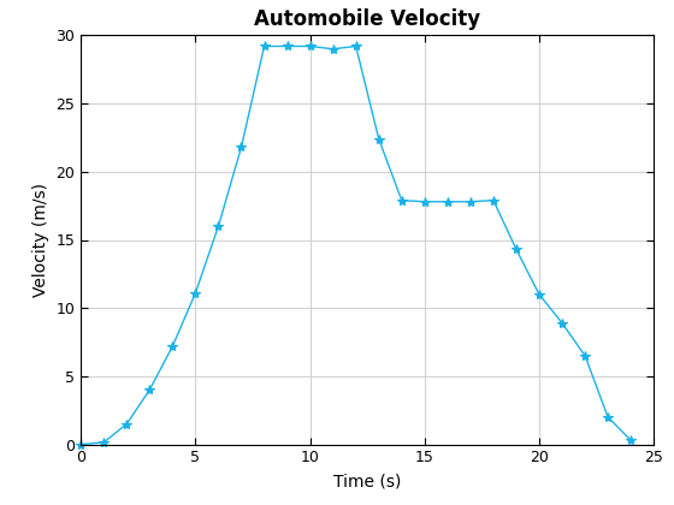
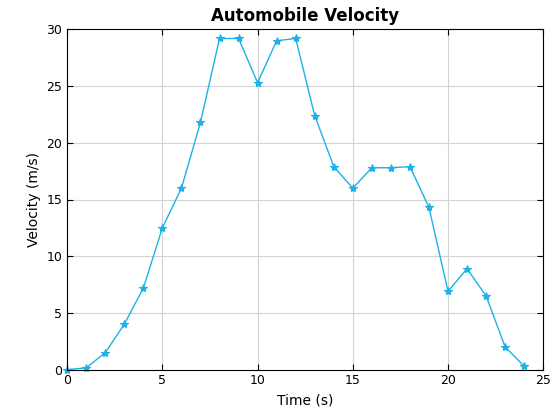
5: 11.1 -> 12.5
10: 29.2 -> 25.3
15: 17.8 -> 16.0
20: 11.0 -> 6.9
